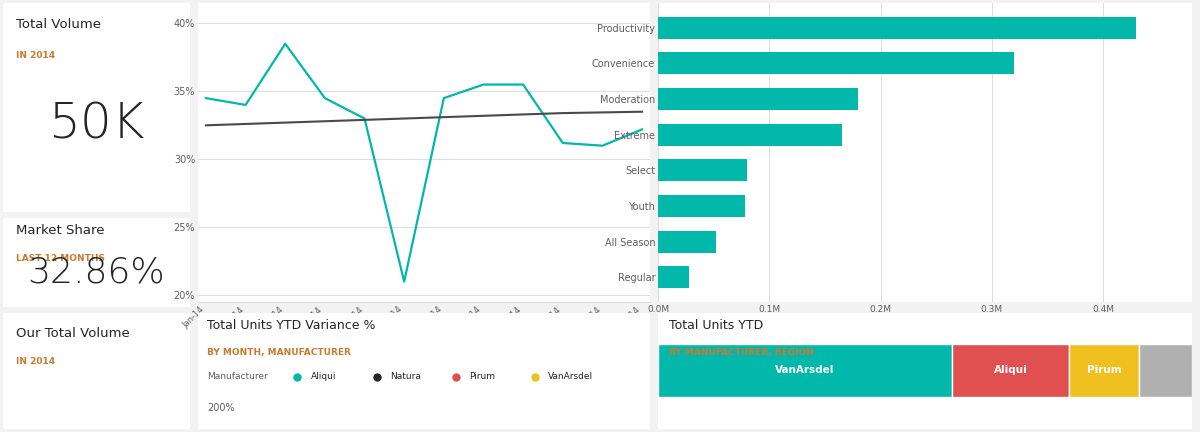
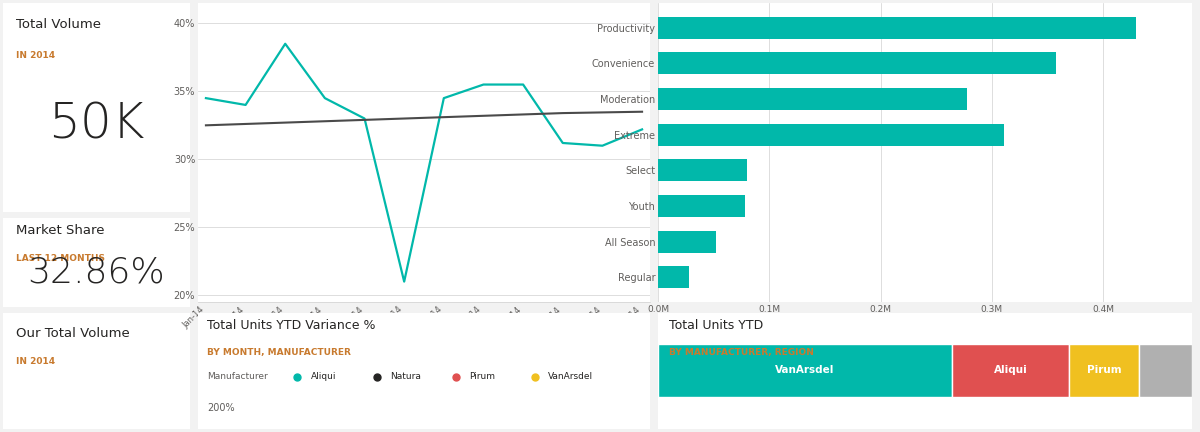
Convenience: 0.320M -> 0.358M
Moderation: 0.180M -> 0.278M
Extreme: 0.165M -> 0.311M
